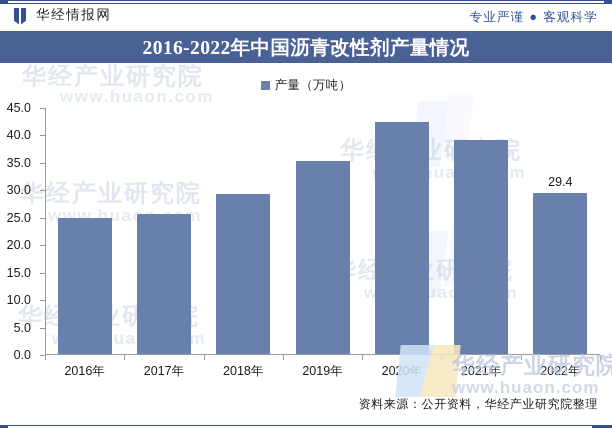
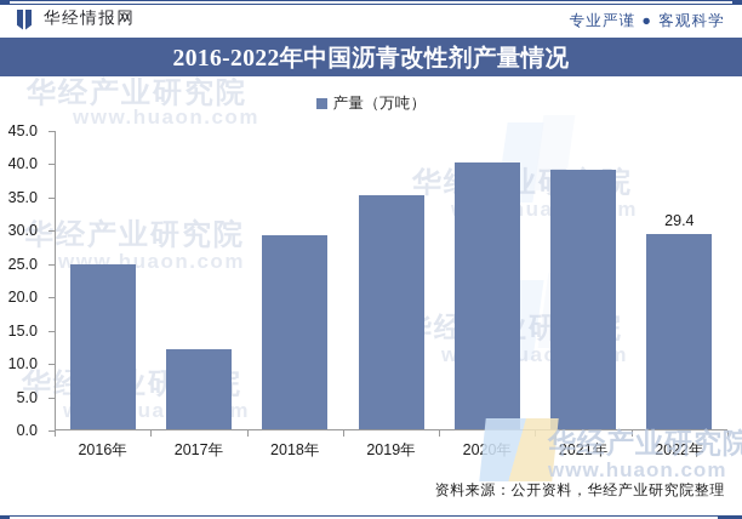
2017年: 26 -> 12
2020年: 42 -> 40
